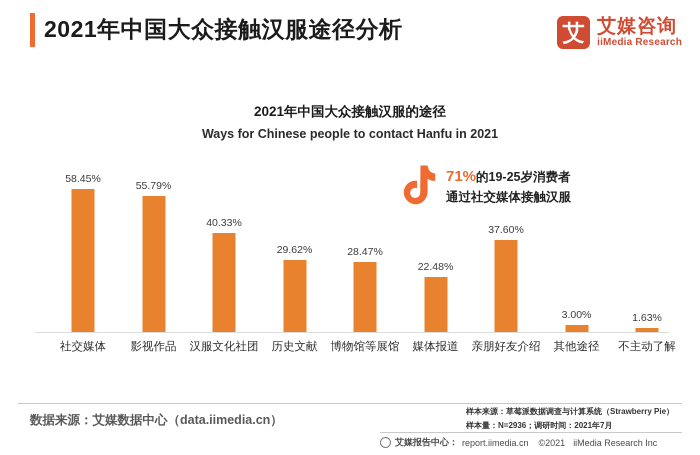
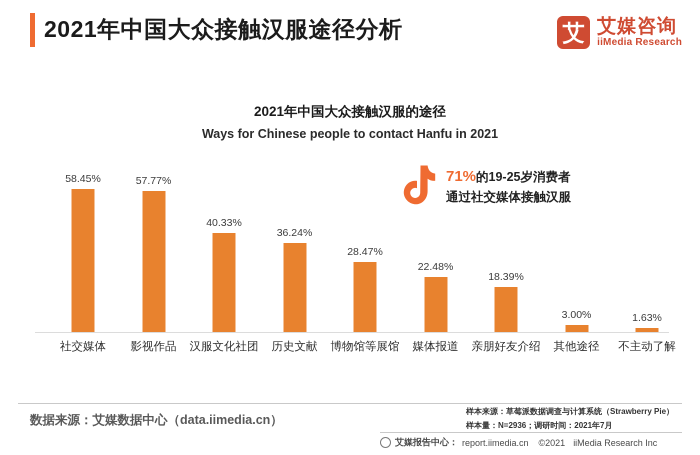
影视作品: 55.79% -> 57.77%
历史文献: 29.62% -> 36.24%
亲朋好友介绍: 37.60% -> 18.39%
